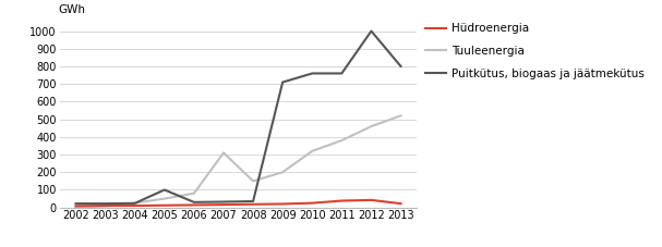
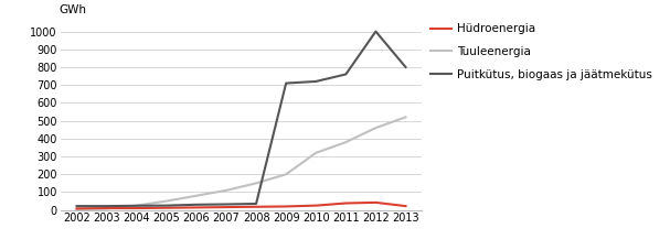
Puitkütus, biogaas ja jäätmekütus/2005: 100 -> 20
Tuuleenergia/2007: 310 -> 110
Puitkütus, biogaas ja jäätmekütus/2010: 760 -> 720
